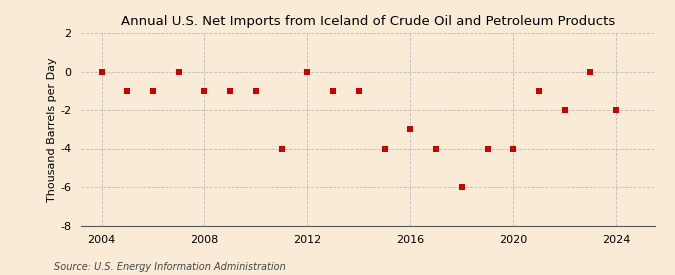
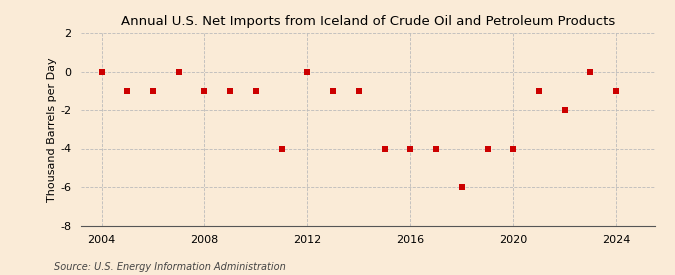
2016: -3 -> -4
2024: -2 -> -1
